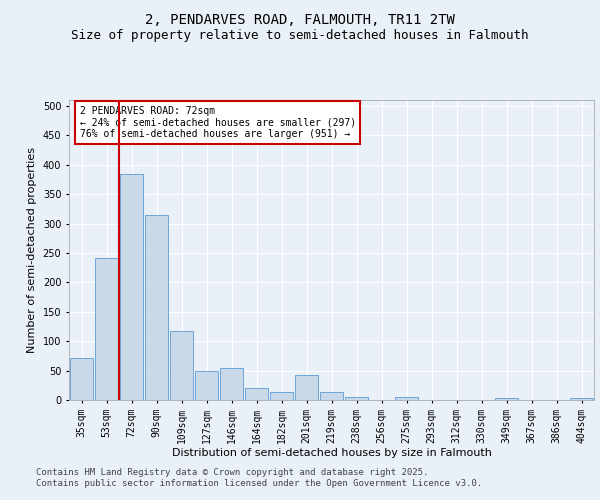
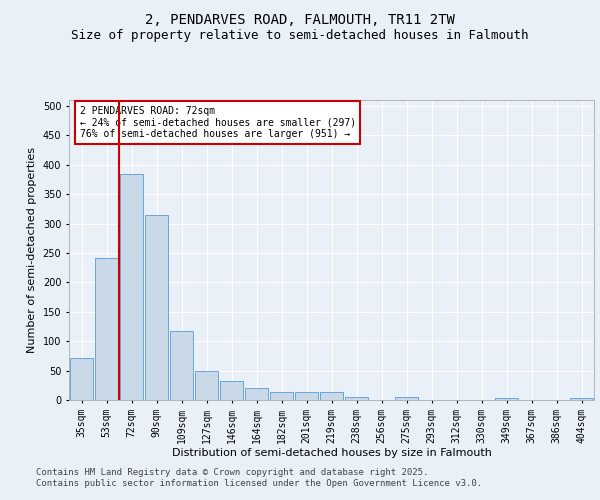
146sqm: 54 -> 33
201sqm: 42 -> 13
